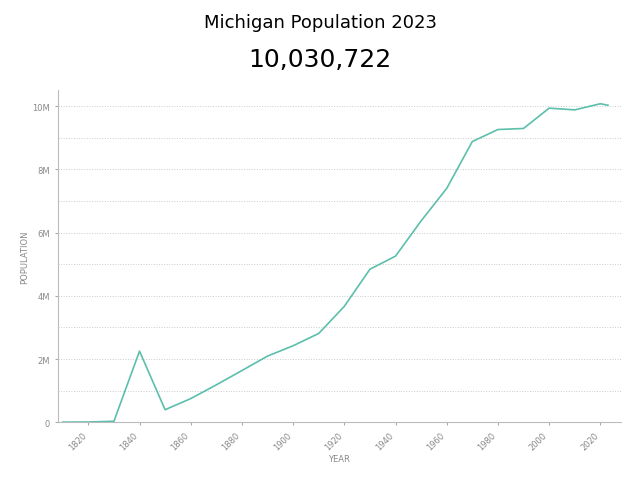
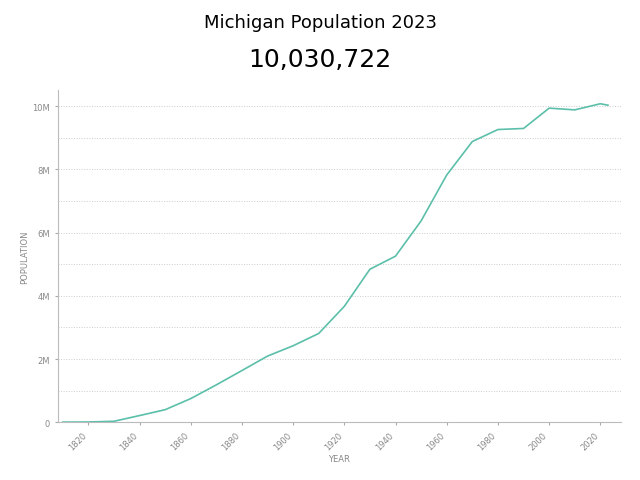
1840: 2.25M -> 0.21M
1960: 7.40M -> 7.82M
